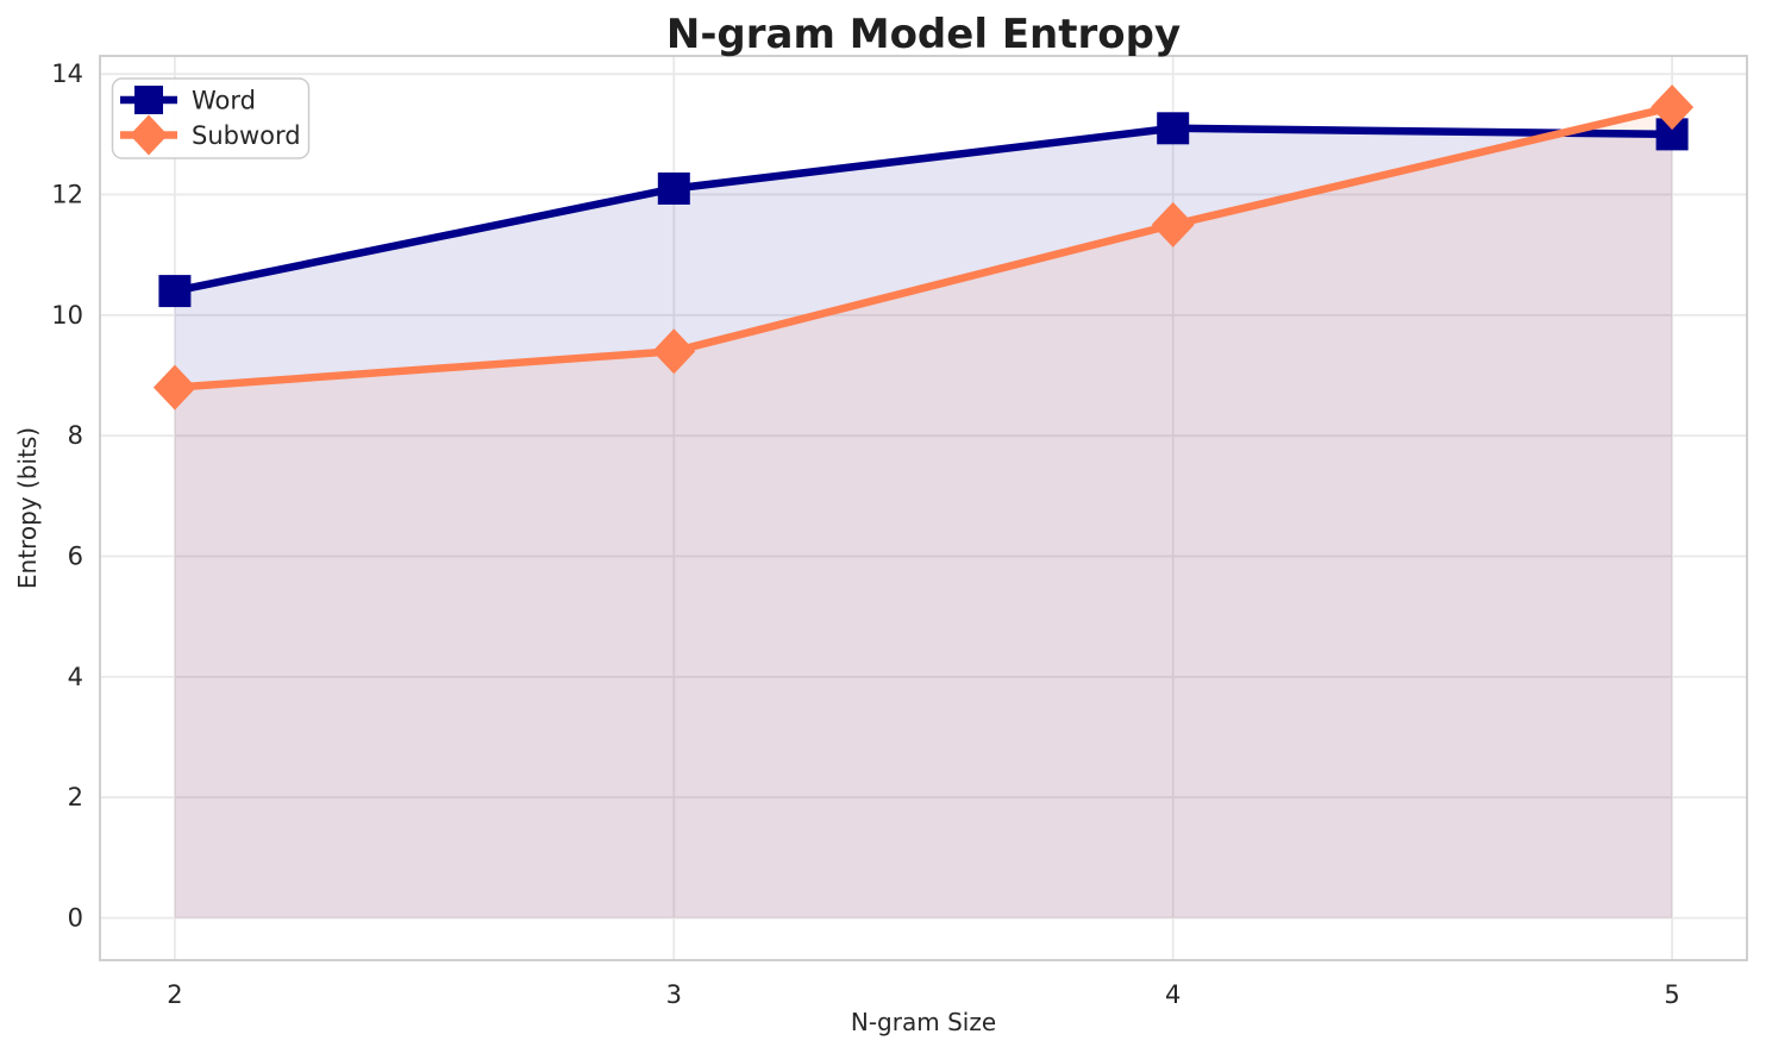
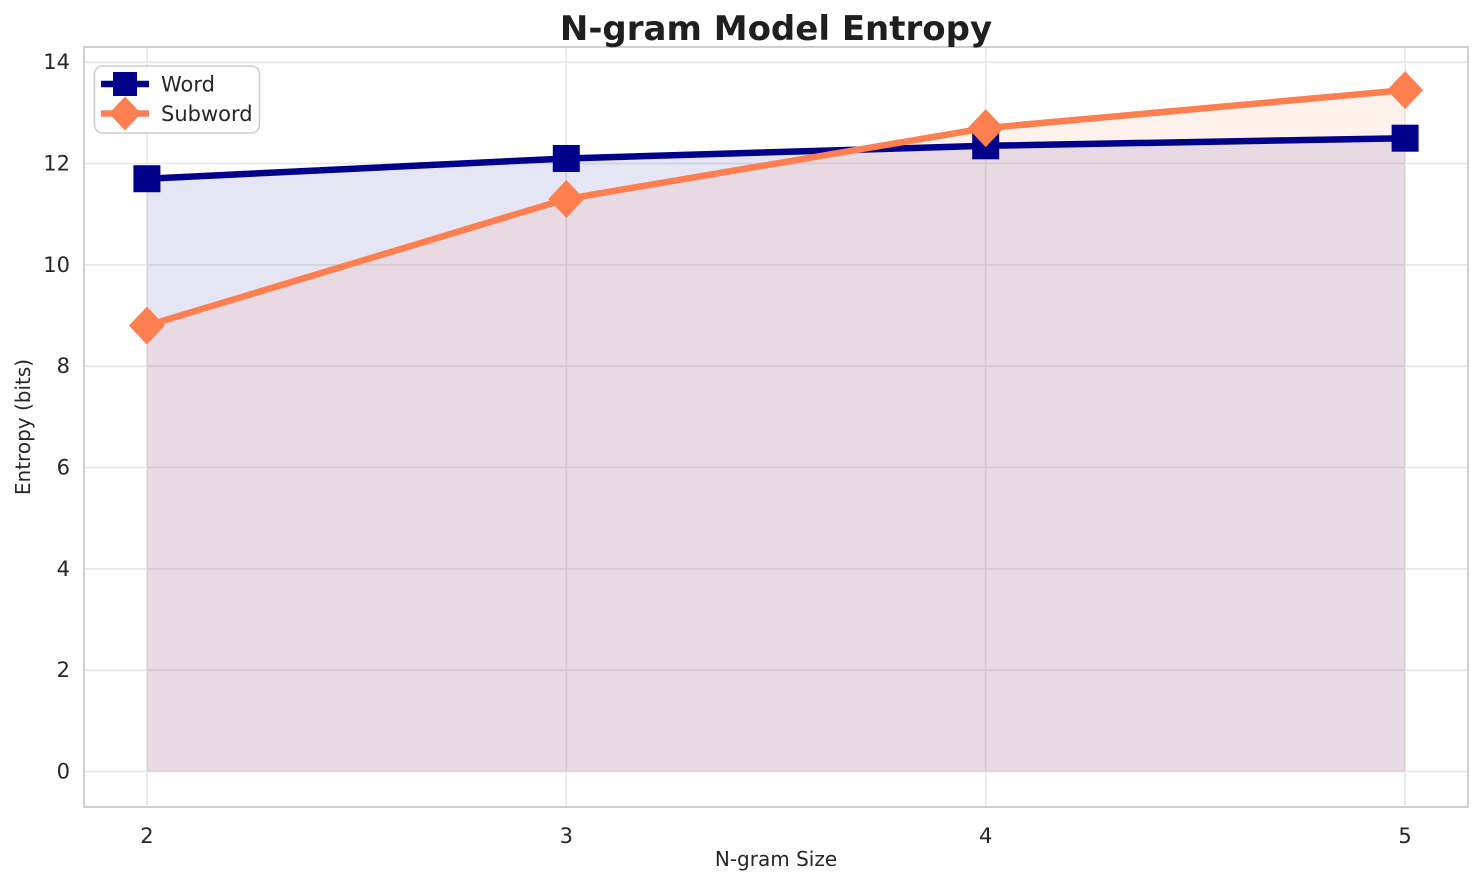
Word/2: 10.4 -> 11.7
Subword/3: 9.4 -> 11.3
Word/4: 13.1 -> 12.3
Subword/4: 11.5 -> 12.7
Word/5: 13.0 -> 12.5
